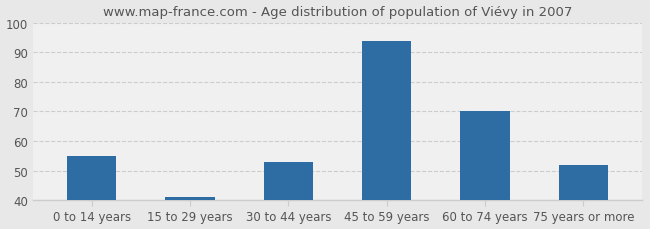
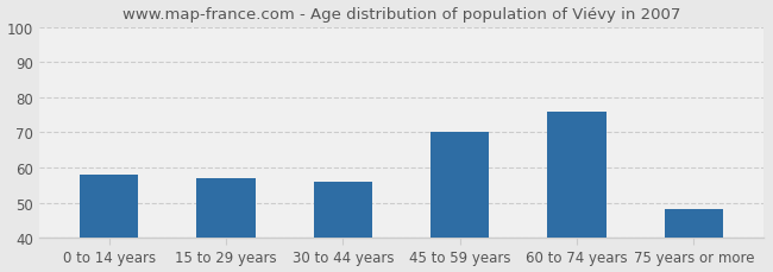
0 to 14 years: 55 -> 58
15 to 29 years: 41 -> 57
30 to 44 years: 53 -> 56
45 to 59 years: 94 -> 70
60 to 74 years: 70 -> 76
75 years or more: 52 -> 48
